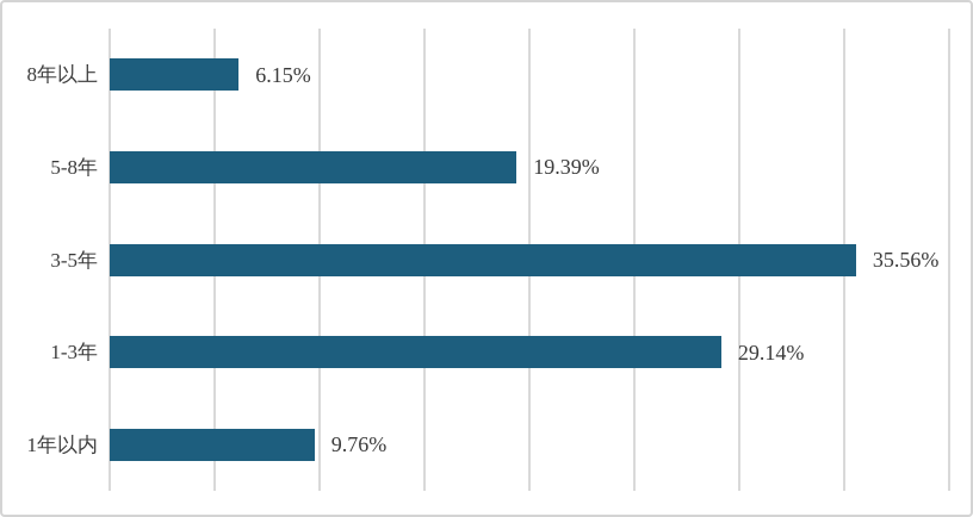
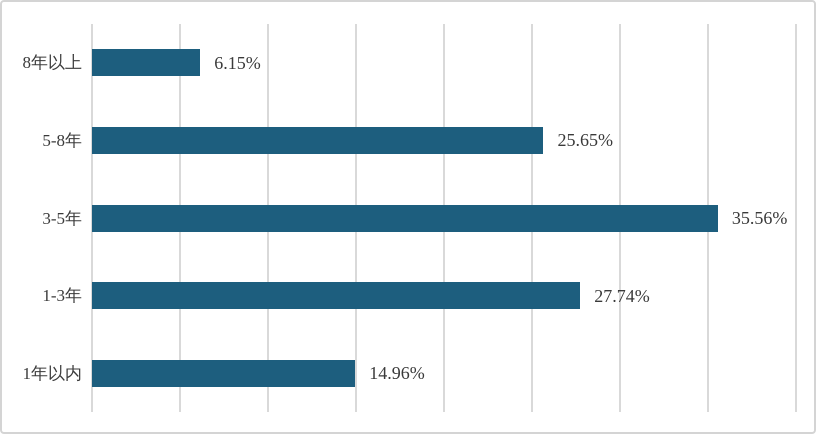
5-8年: 19.39% -> 25.65%
1-3年: 29.14% -> 27.74%
1年以内: 9.76% -> 14.96%
